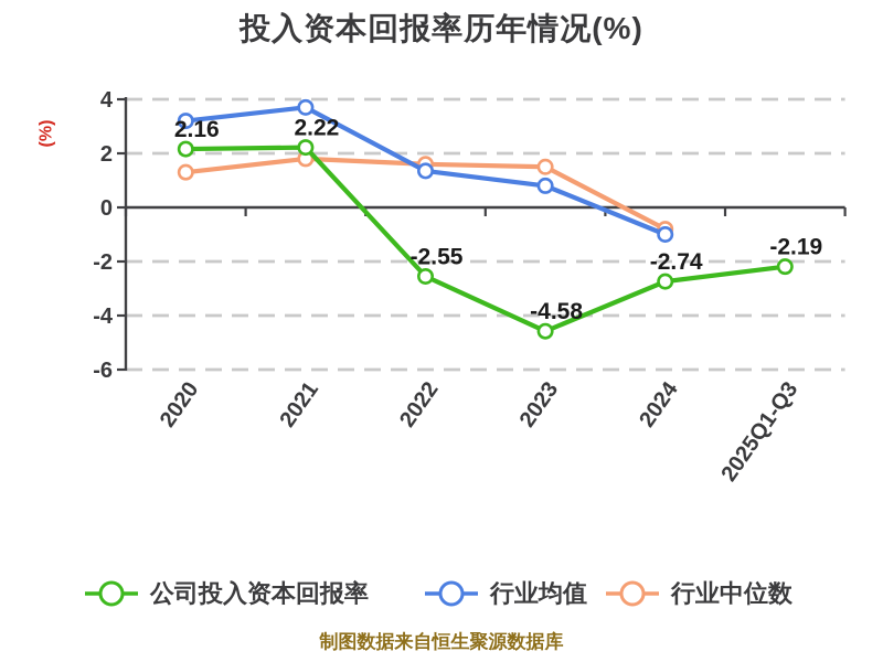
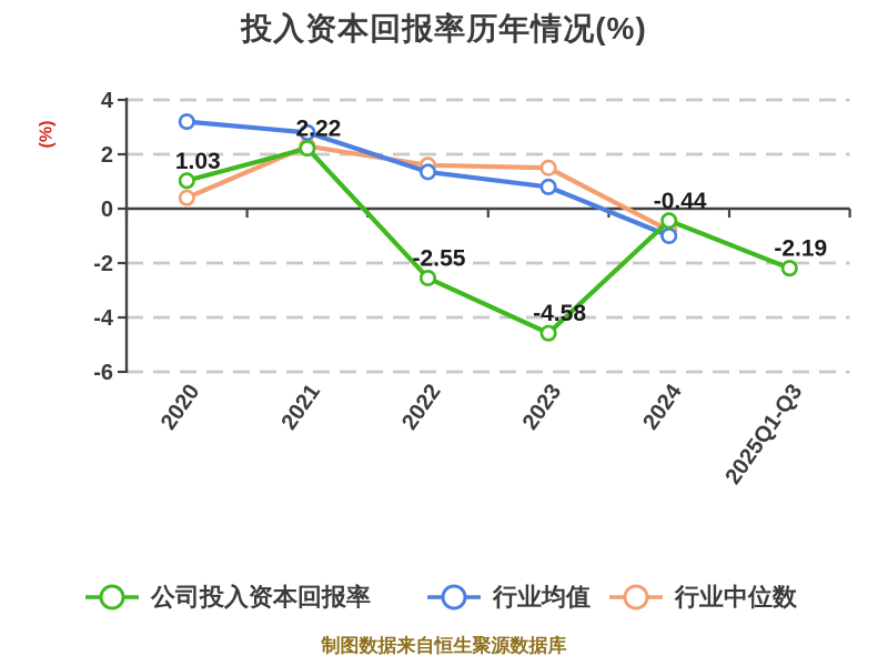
公司投入资本回报率/2020: 2.16 -> 1.03
行业中位数/2020: 1.3 -> 0.4
行业均值/2021: 3.7 -> 2.8
行业中位数/2021: 1.8 -> 2.3
公司投入资本回报率/2024: -2.74 -> -0.44
